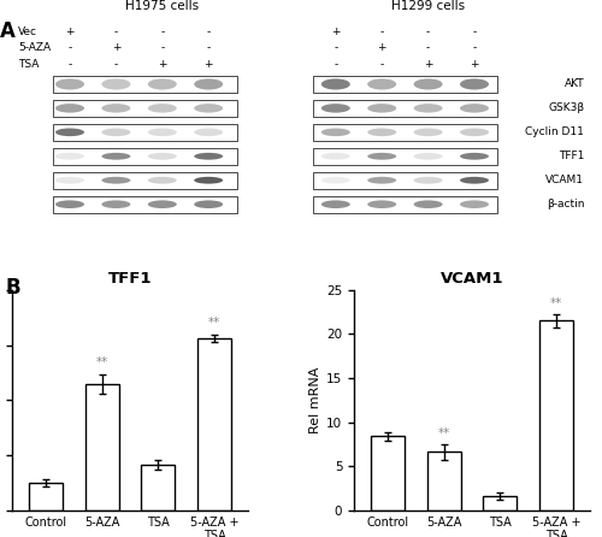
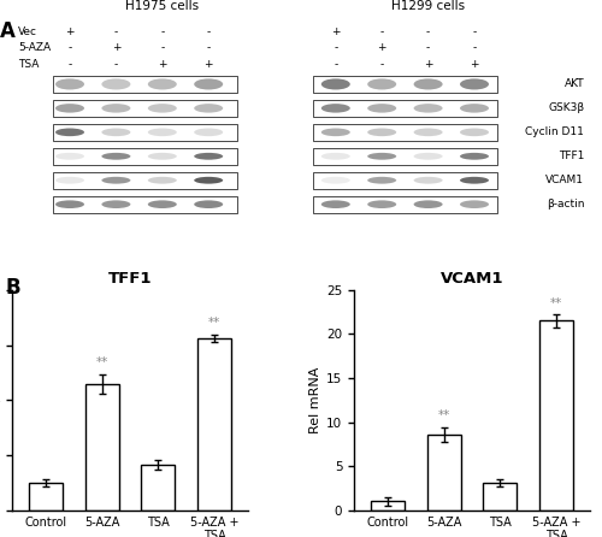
VCAM1/Control: 8.4 -> 1.0
VCAM1/5-AZA: 6.6 -> 8.6
VCAM1/TSA: 1.6 -> 3.1
